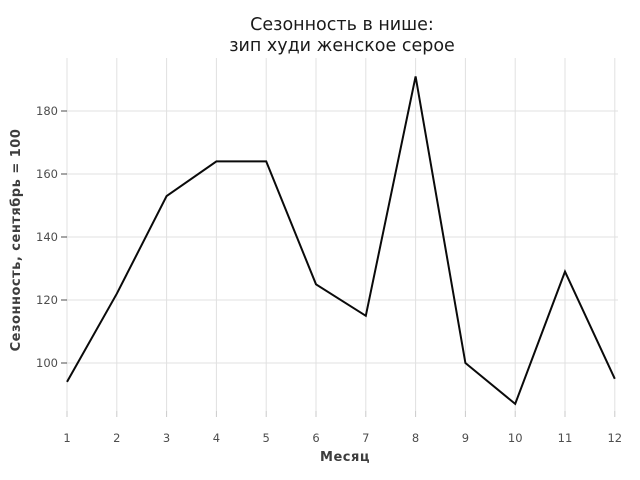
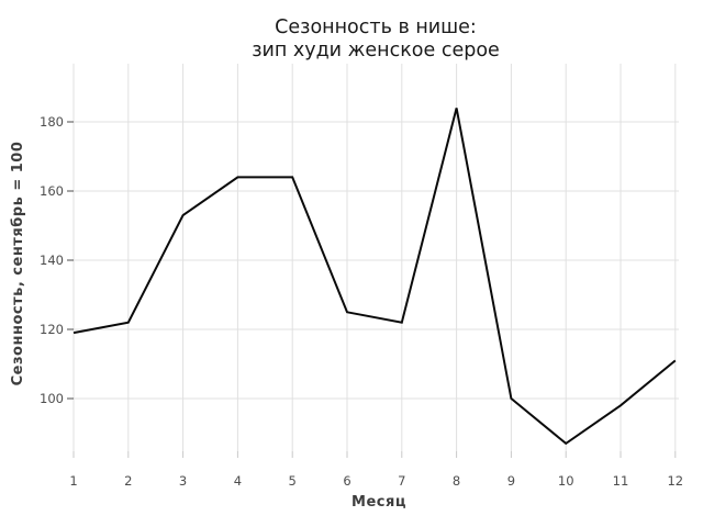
1: 94 -> 119
7: 115 -> 122
8: 191 -> 184
11: 129 -> 98
12: 95 -> 111
